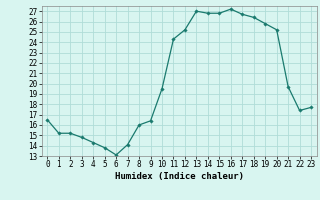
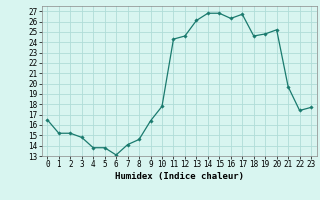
4: 14.3 -> 13.8
8: 16.0 -> 14.6
10: 19.5 -> 17.8
12: 25.2 -> 24.6
13: 27.0 -> 26.1
16: 27.2 -> 26.3
18: 26.4 -> 24.6
19: 25.8 -> 24.8
